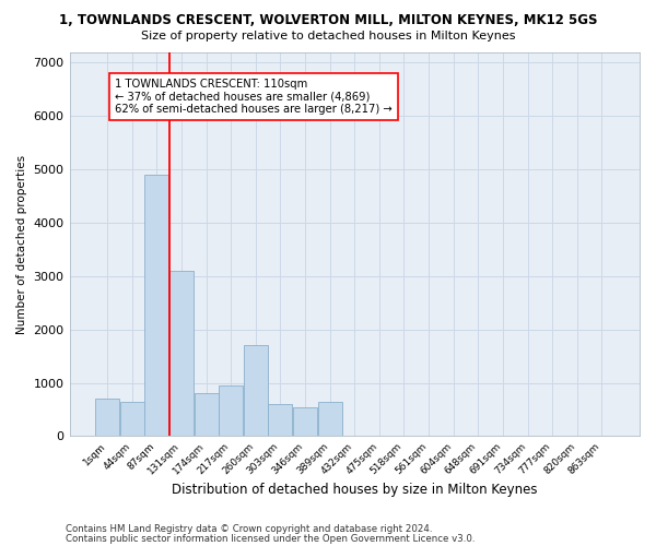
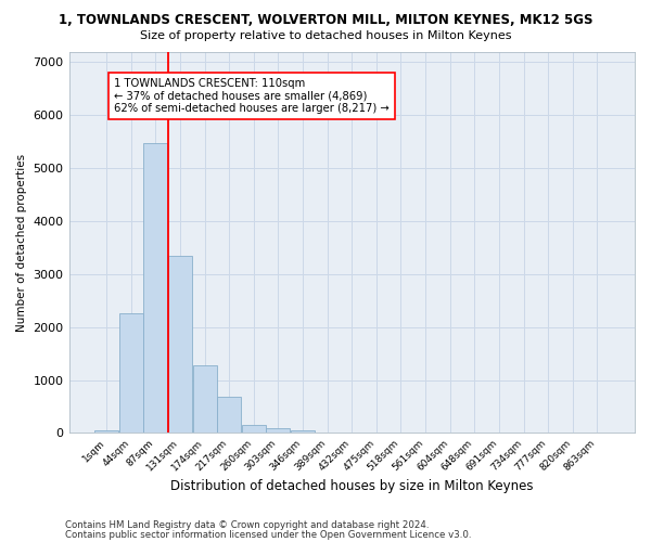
1sqm: 700 -> 50
44sqm: 650 -> 2250
87sqm: 4900 -> 5480
131sqm: 3100 -> 3350
174sqm: 800 -> 1280
217sqm: 950 -> 680
260sqm: 1700 -> 150
303sqm: 600 -> 100
346sqm: 550 -> 50
389sqm: 650 -> 0
